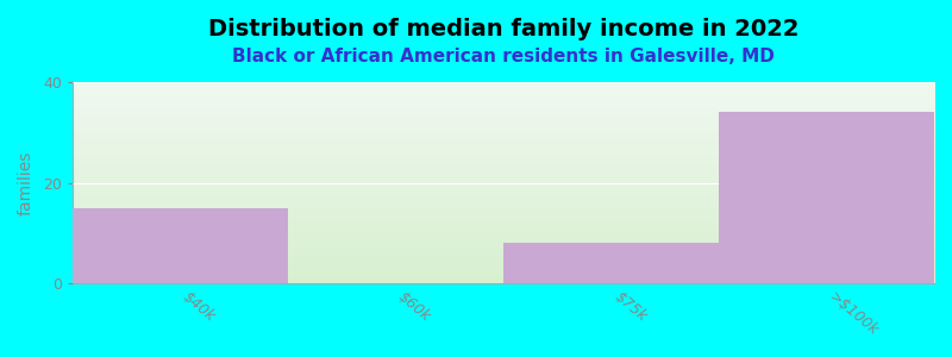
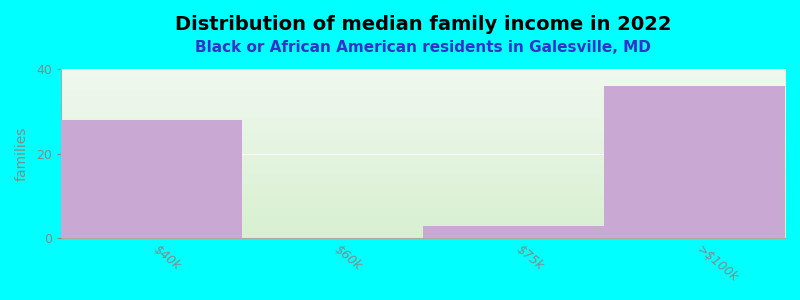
$40k: 15 -> 28
$75k: 8 -> 3
>$100k: 34 -> 36
